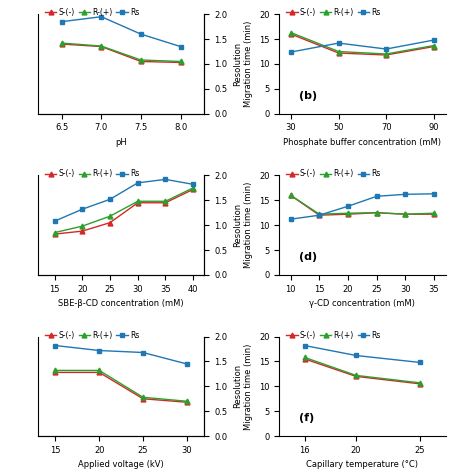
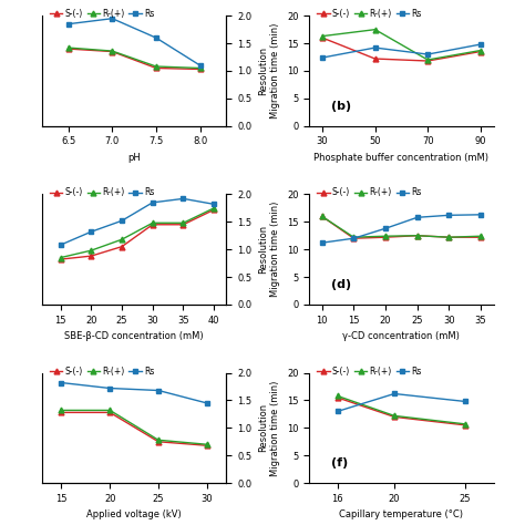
Rs/8.0: 1.35 -> 1.10
R-(+)/50: 12.5 -> 17.5
Rs/16: 18.2 -> 13.0
